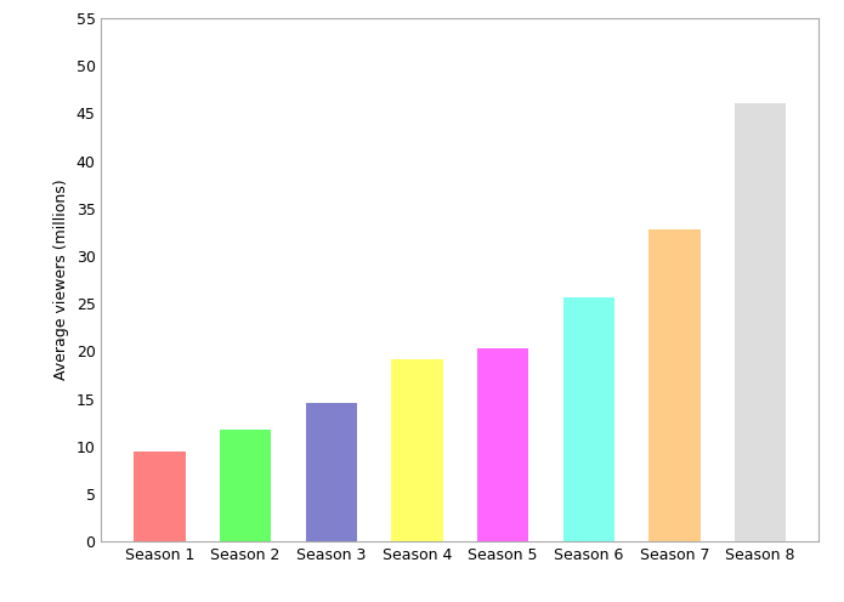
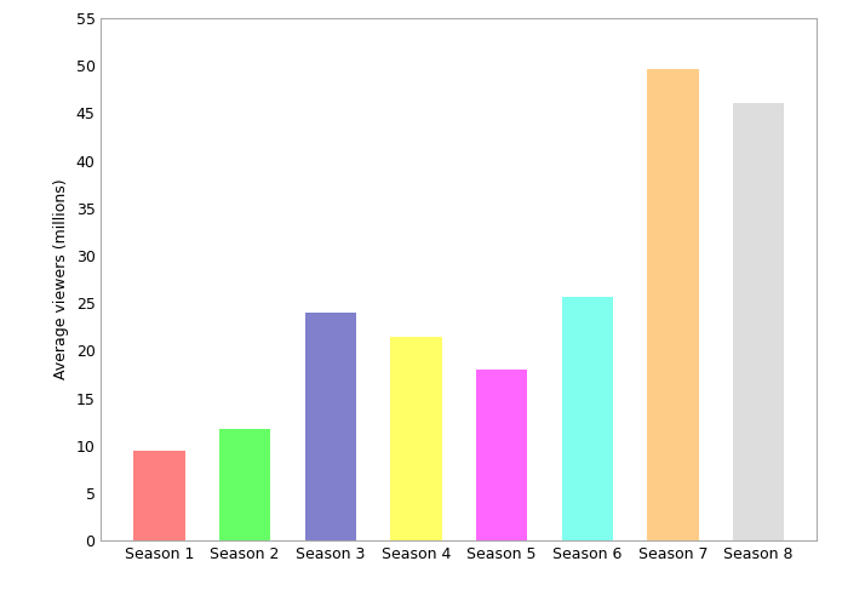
Season 3: 14.6 -> 24.0
Season 4: 19.2 -> 21.4
Season 5: 20.3 -> 18.0
Season 7: 32.8 -> 49.6
